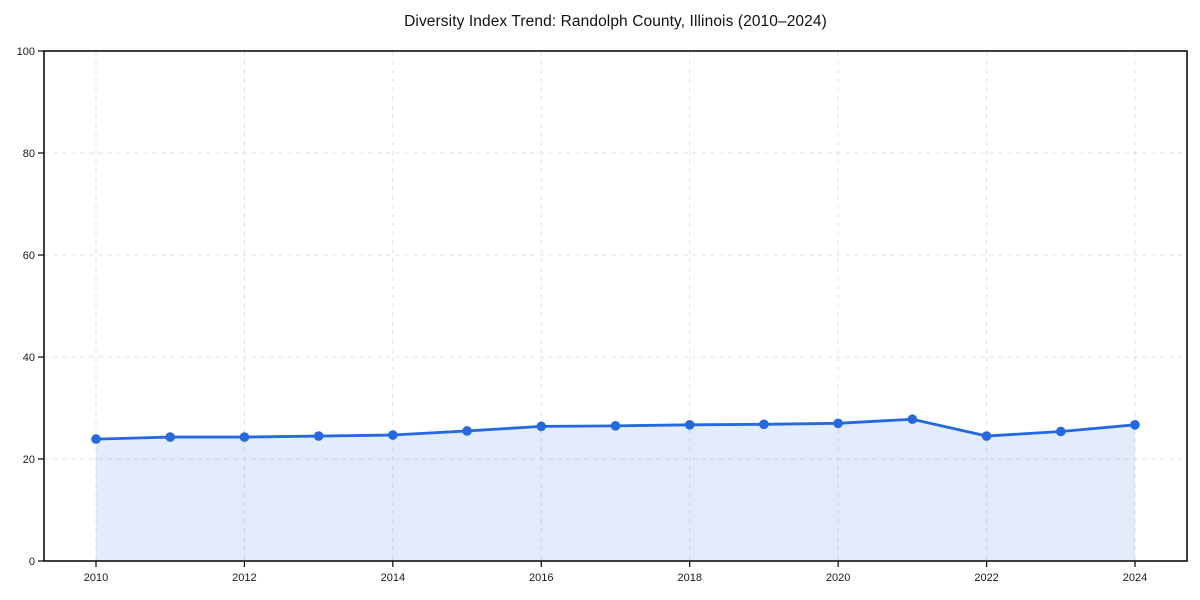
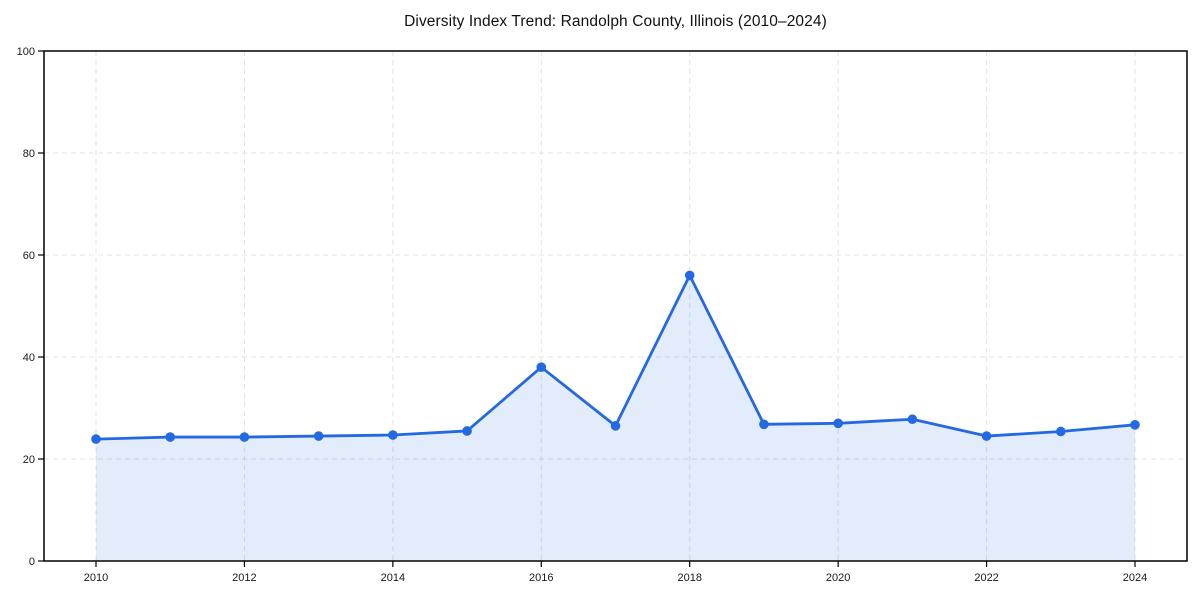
2016: 26 -> 38
2018: 27 -> 56
